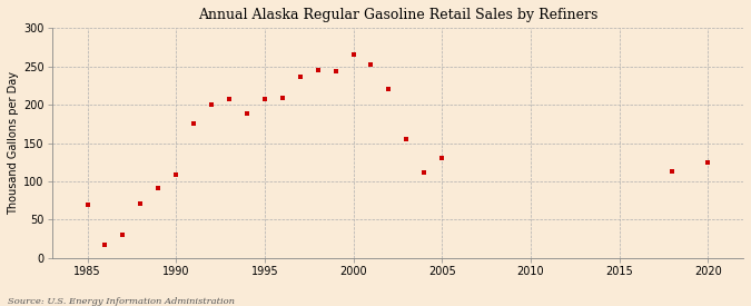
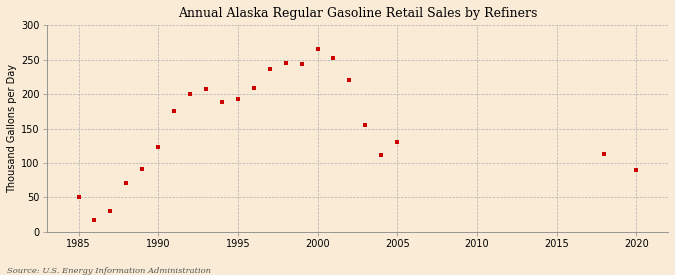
1985: 70 -> 51
1990: 108 -> 123
1995: 208 -> 193
2020: 124 -> 90
